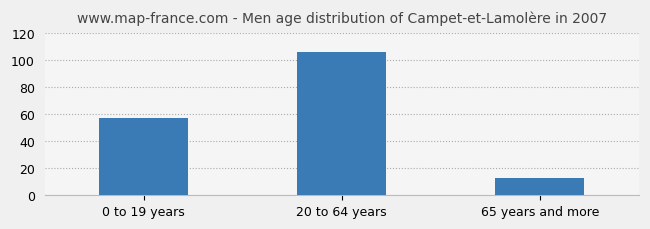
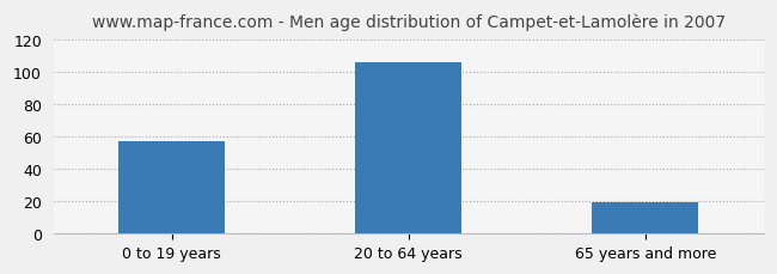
65 years and more: 13 -> 19
